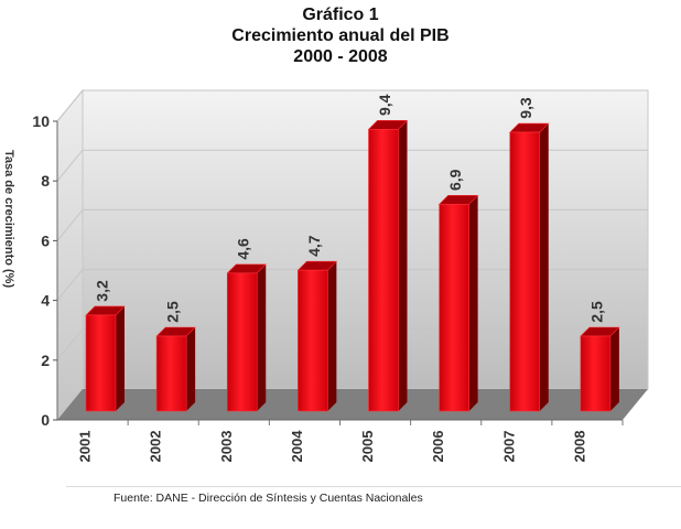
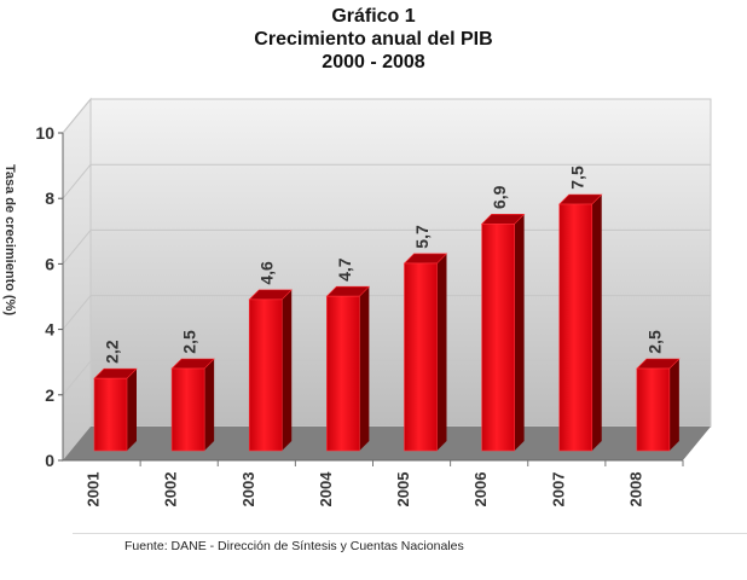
2001: 3,2 -> 2,2
2005: 9,4 -> 5,7
2007: 9,3 -> 7,5
